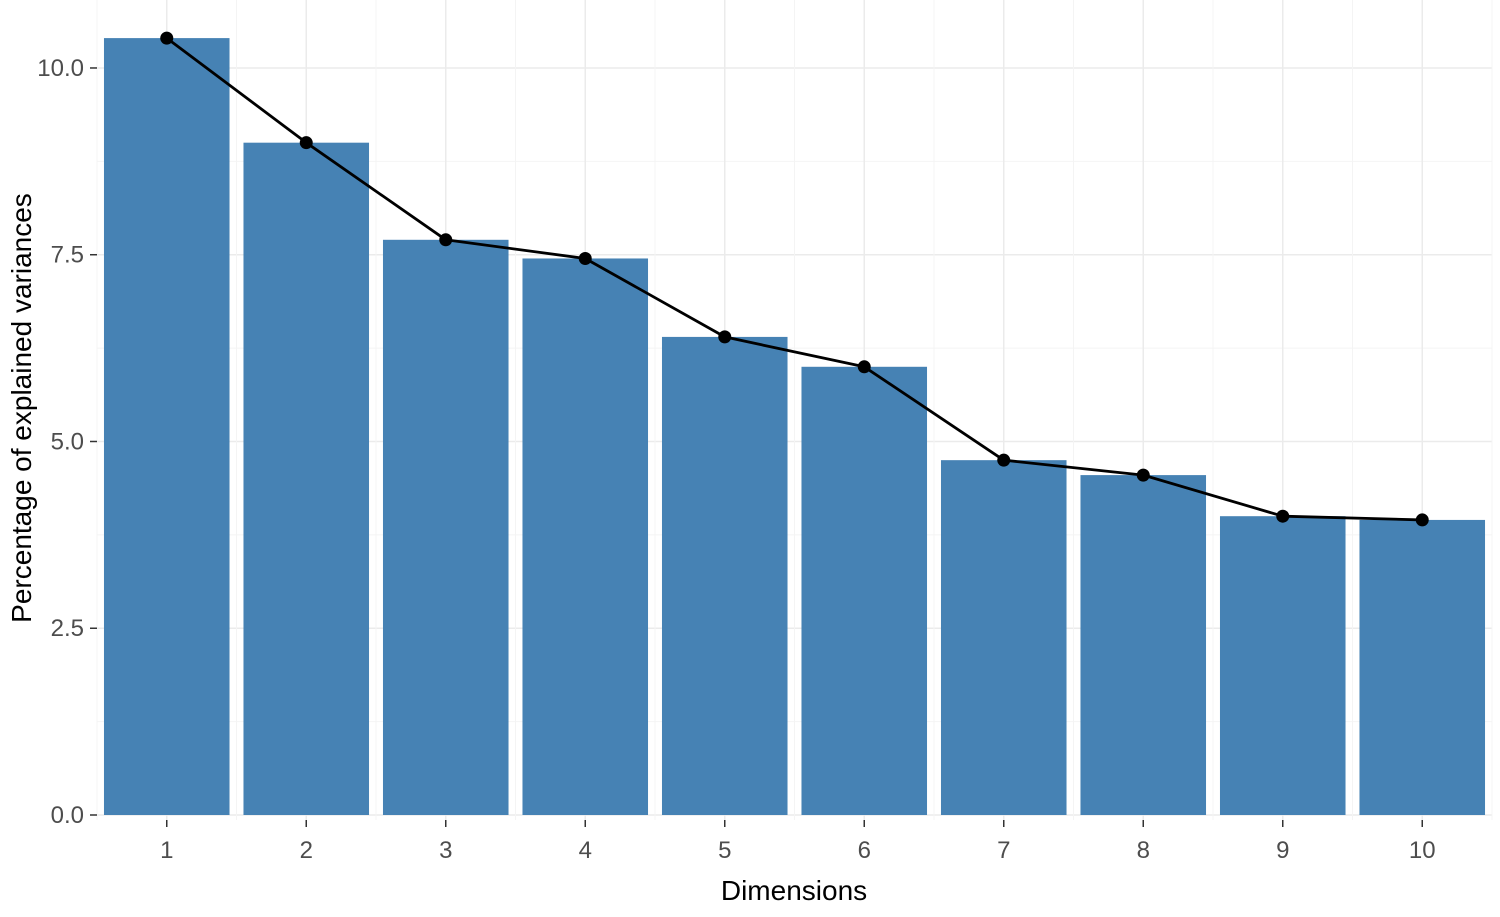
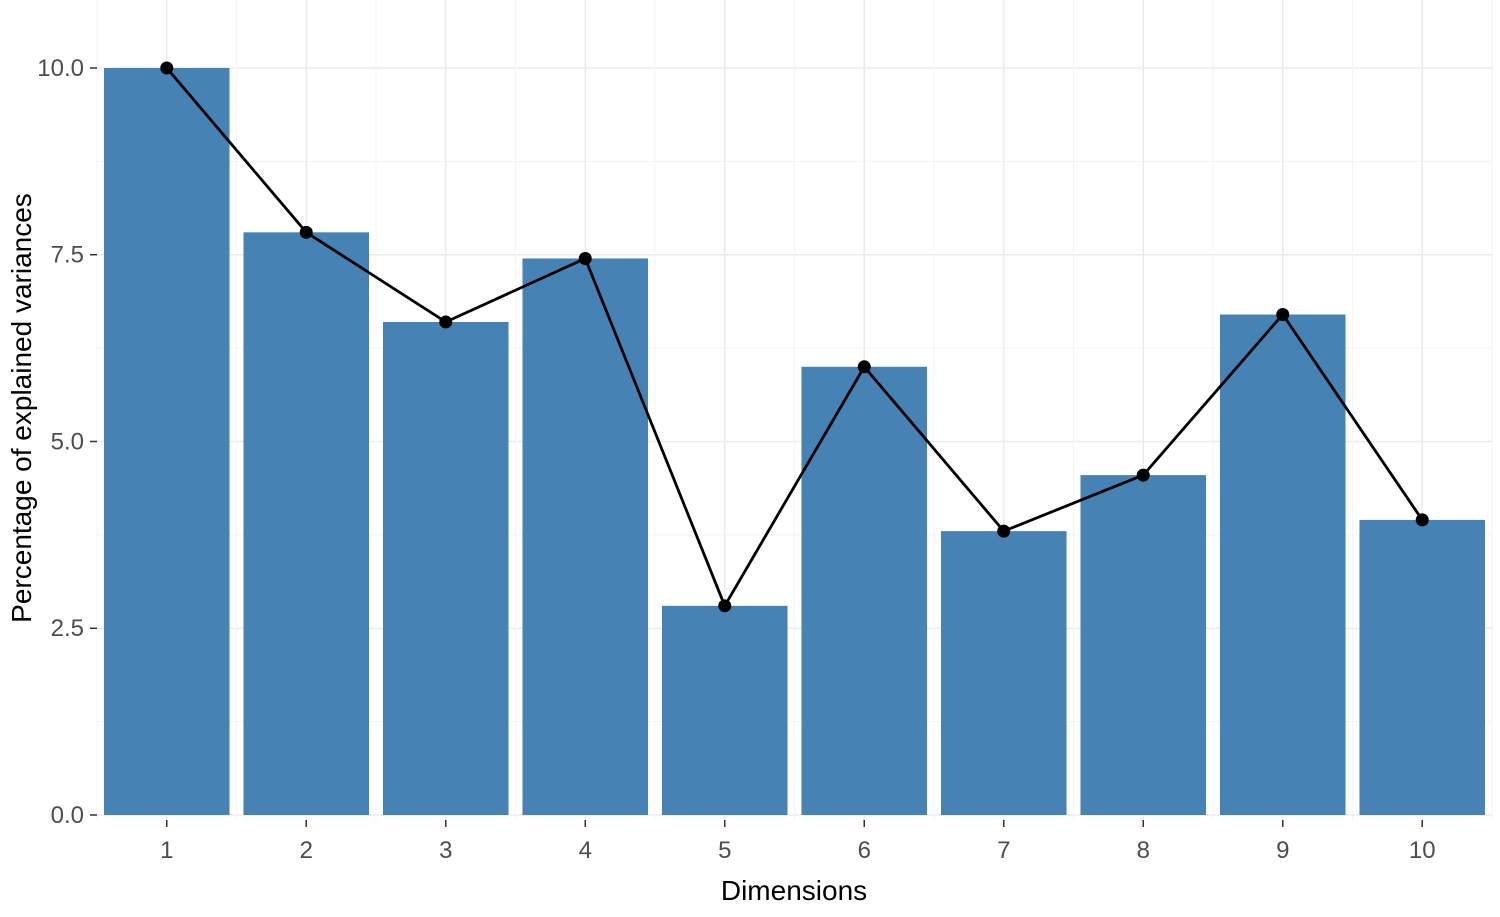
1: 10.4 -> 10.0
2: 9.0 -> 7.8
3: 7.7 -> 6.6
5: 6.4 -> 2.8
7: 4.8 -> 3.8
9: 4.0 -> 6.7
